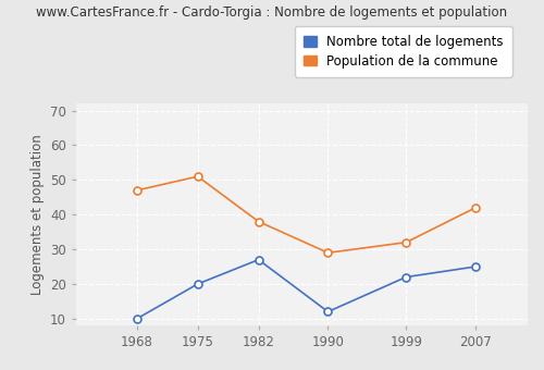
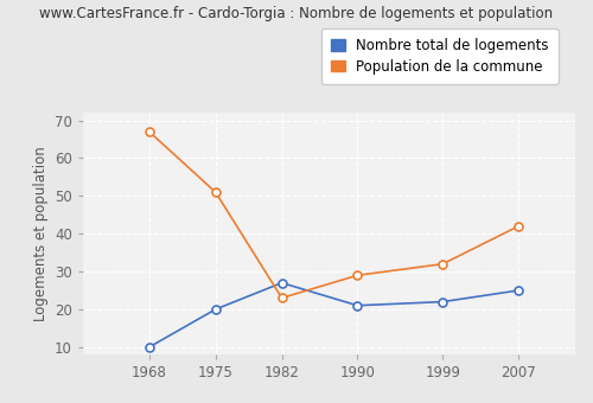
Population de la commune/1968: 47 -> 67
Population de la commune/1982: 38 -> 23
Nombre total de logements/1990: 12 -> 21
